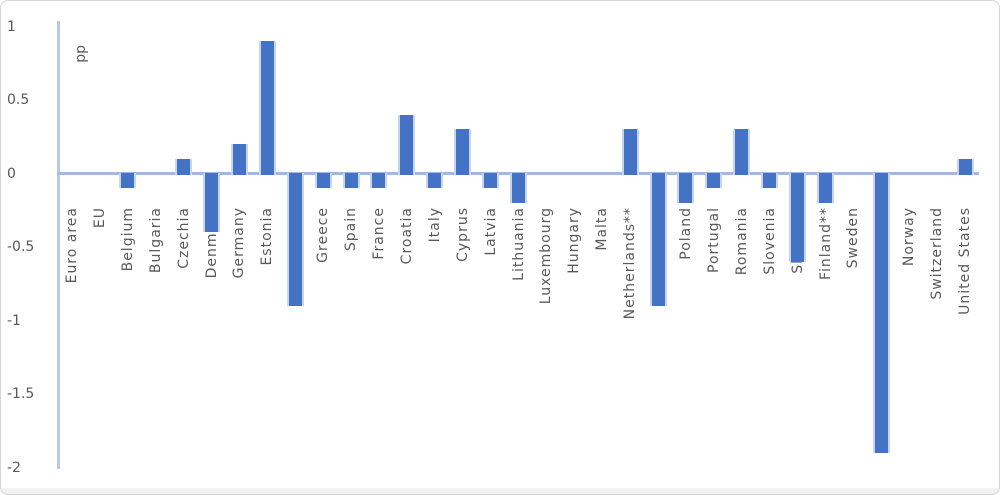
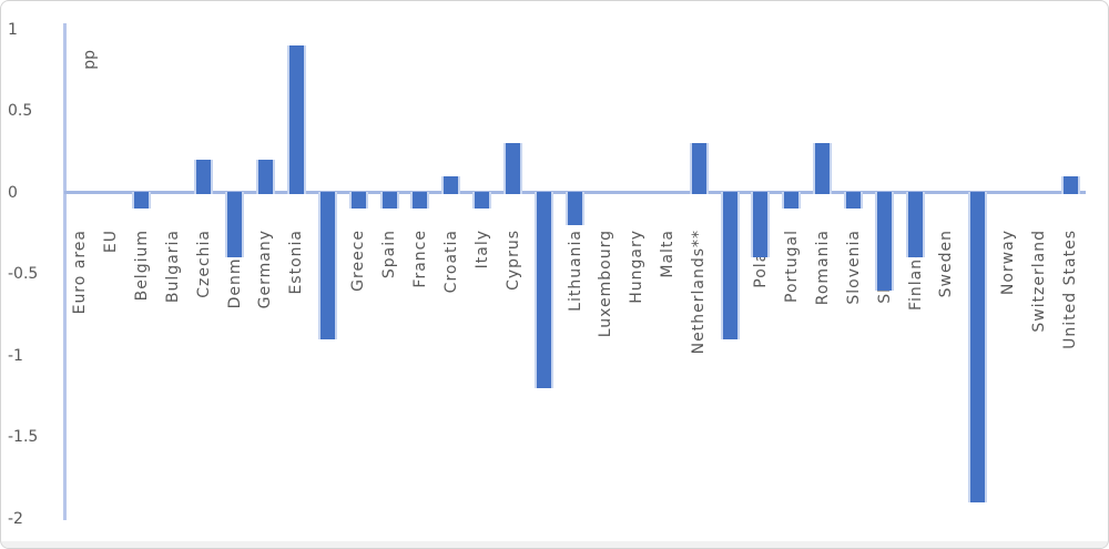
Czechia: 0.1 -> 0.2
Croatia: 0.4 -> 0.1
Latvia: -0.1 -> -1.2
Poland: -0.2 -> -0.4
Finland**: -0.2 -> -0.4
